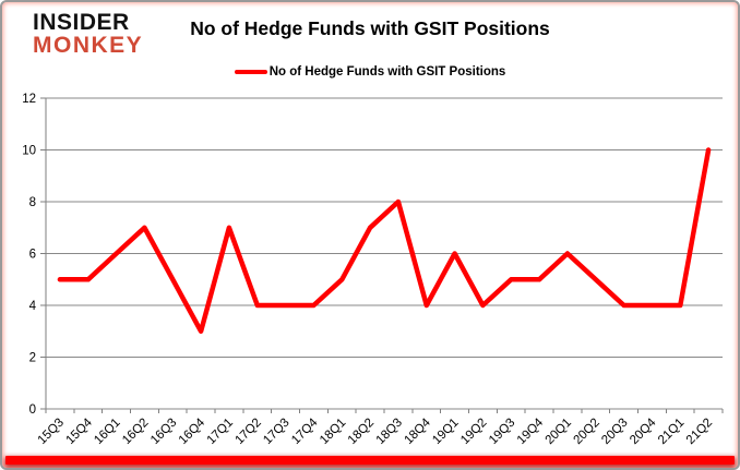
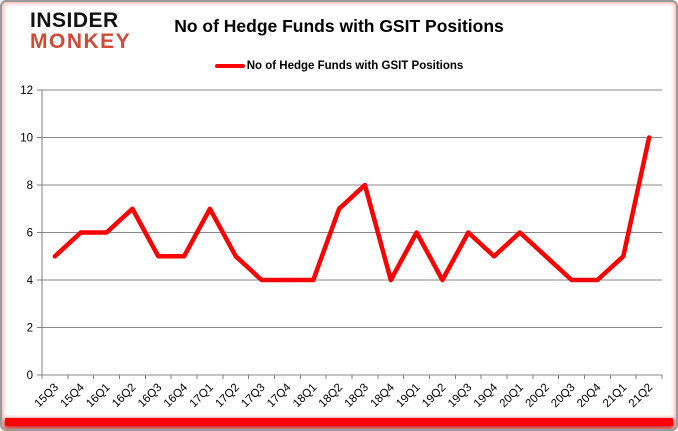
15Q4: 5 -> 6
16Q4: 3 -> 5
17Q2: 4 -> 5
18Q1: 5 -> 4
19Q3: 5 -> 6
21Q1: 4 -> 5
